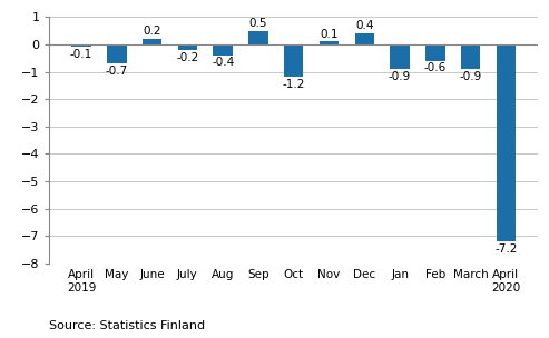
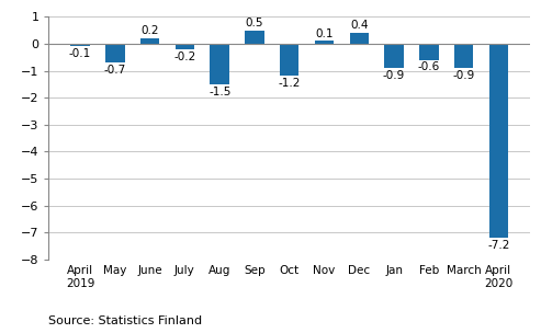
Aug: -0.4 -> -1.5
